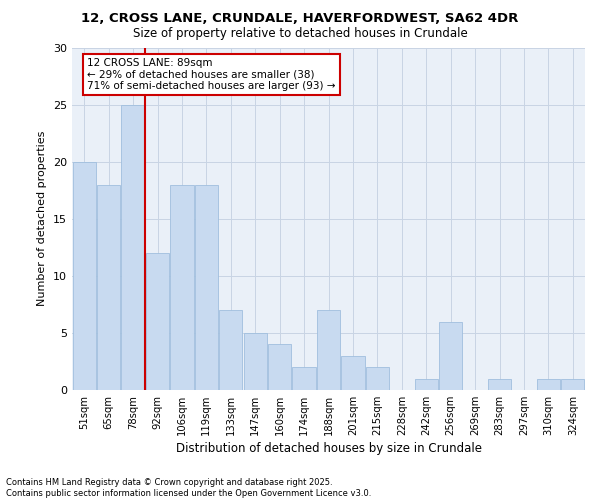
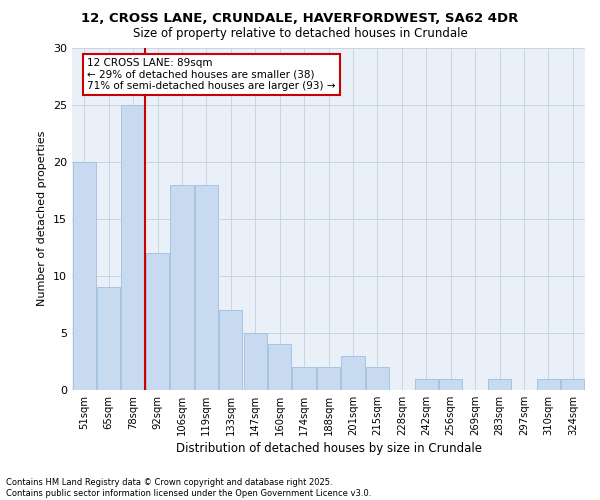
65sqm: 18 -> 9
188sqm: 7 -> 2
256sqm: 6 -> 1
